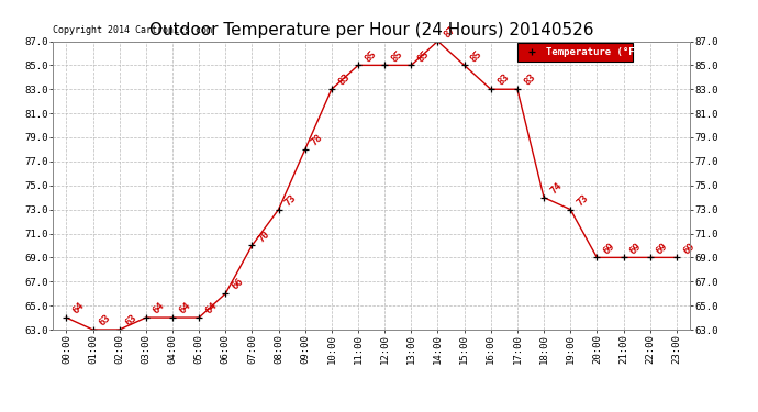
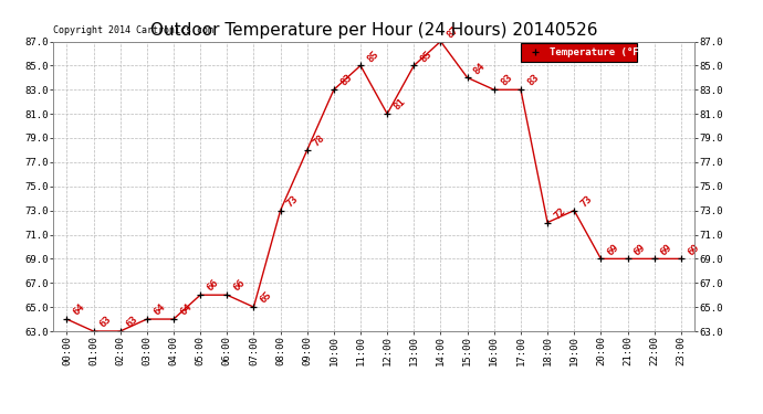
05:00: 64 -> 66
07:00: 70 -> 65
12:00: 85 -> 81
15:00: 85 -> 84
18:00: 74 -> 72
